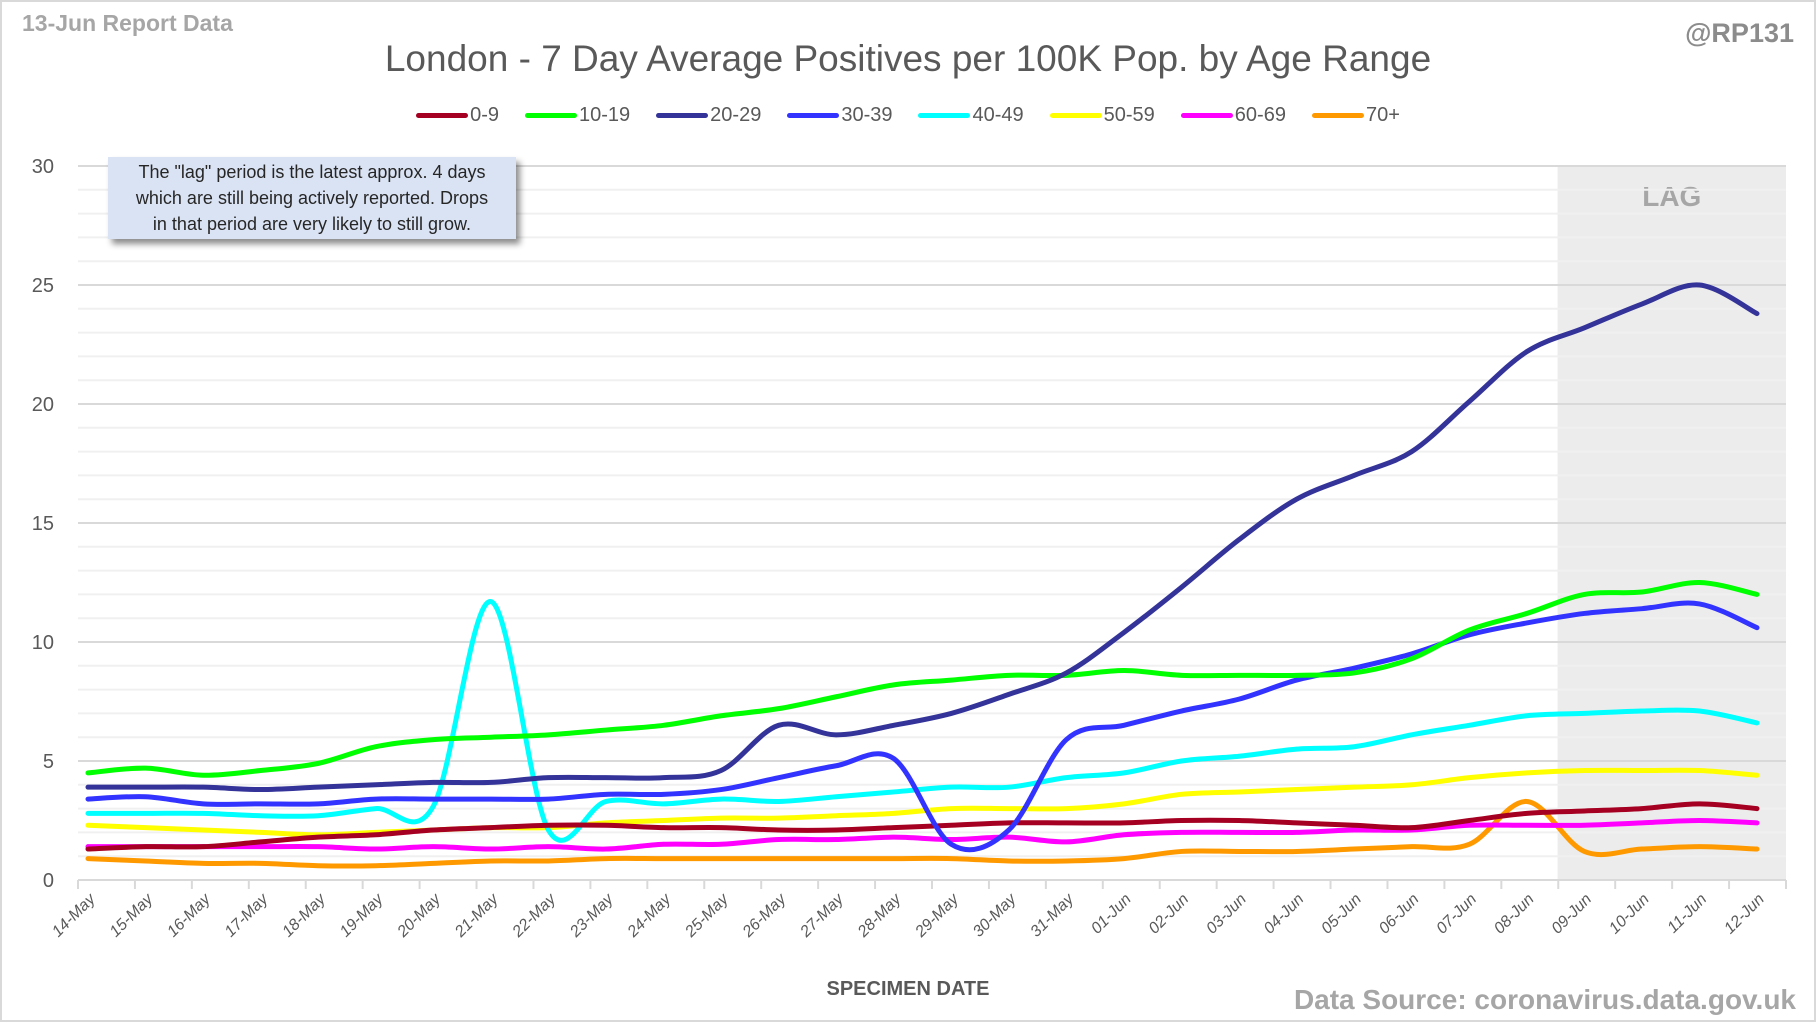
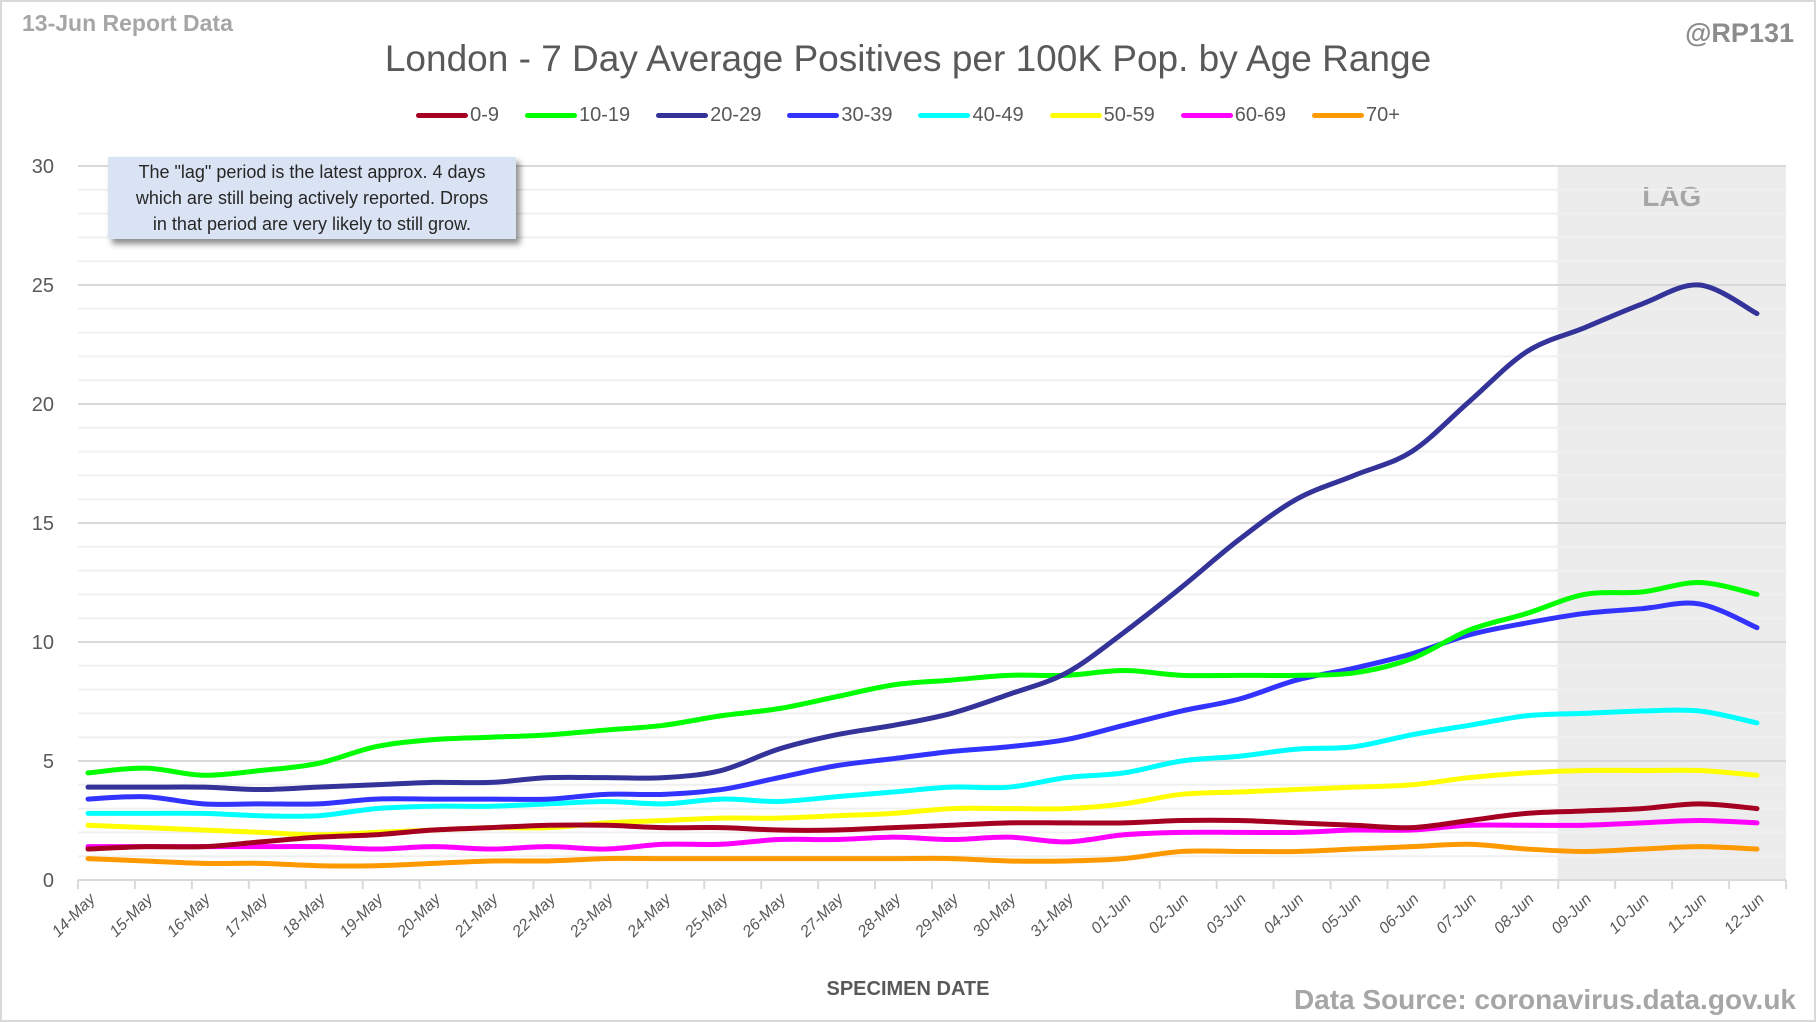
40-49/21-May: 11.7 -> 3.1
40-49/22-May: 2.1 -> 3.2
20-29/26-May: 6.5 -> 5.5
30-39/29-May: 1.5 -> 5.4
30-39/30-May: 2.1 -> 5.6
70+/08-Jun: 3.3 -> 1.3
